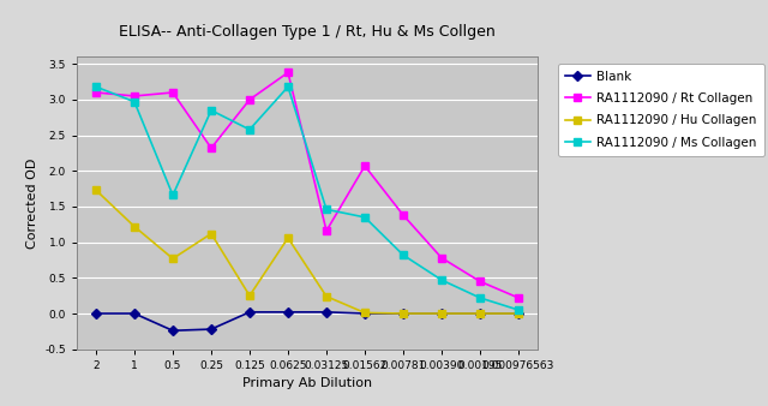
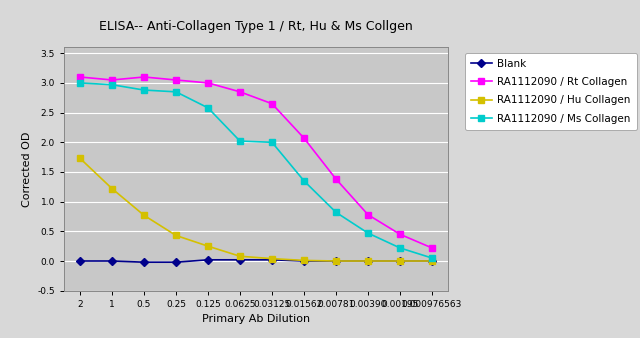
RA1112090 / Ms Collagen/2: 3.18 -> 3.00
Blank/0.5: -0.24 -> -0.02
RA1112090 / Ms Collagen/0.5: 1.66 -> 2.88
Blank/0.25: -0.22 -> -0.02
RA1112090 / Rt Collagen/0.25: 2.32 -> 3.05
RA1112090 / Hu Collagen/0.25: 1.12 -> 0.43
RA1112090 / Rt Collagen/0.0625: 3.38 -> 2.85
RA1112090 / Hu Collagen/0.0625: 1.06 -> 0.08
RA1112090 / Ms Collagen/0.0625: 3.18 -> 2.02
RA1112090 / Rt Collagen/0.03125: 1.16 -> 2.65
RA1112090 / Hu Collagen/0.03125: 0.24 -> 0.04
RA1112090 / Ms Collagen/0.03125: 1.46 -> 2.00
